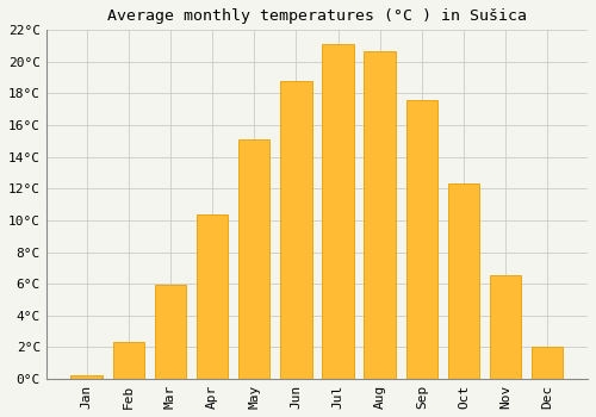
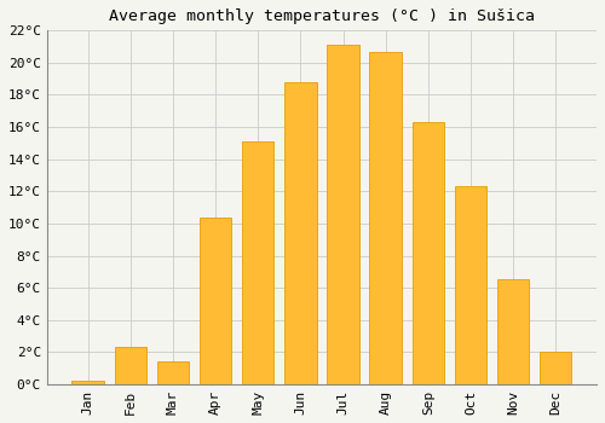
Mar: 5.9°C -> 1.4°C
Sep: 17.6°C -> 16.3°C
